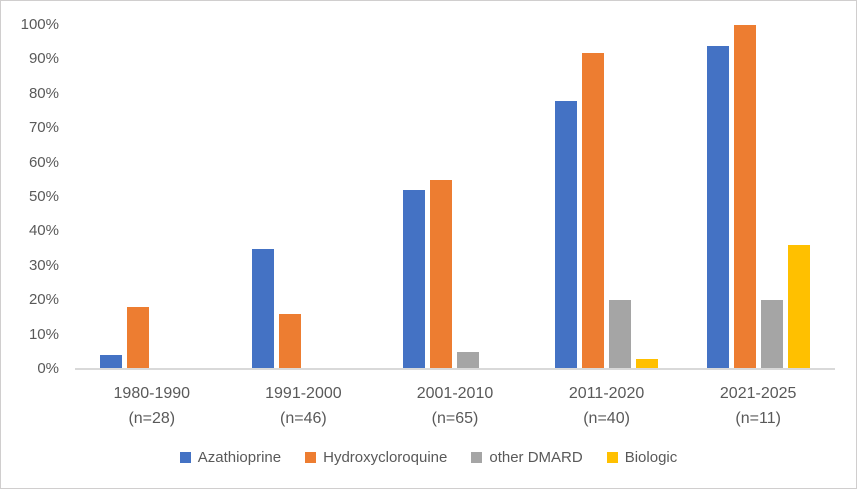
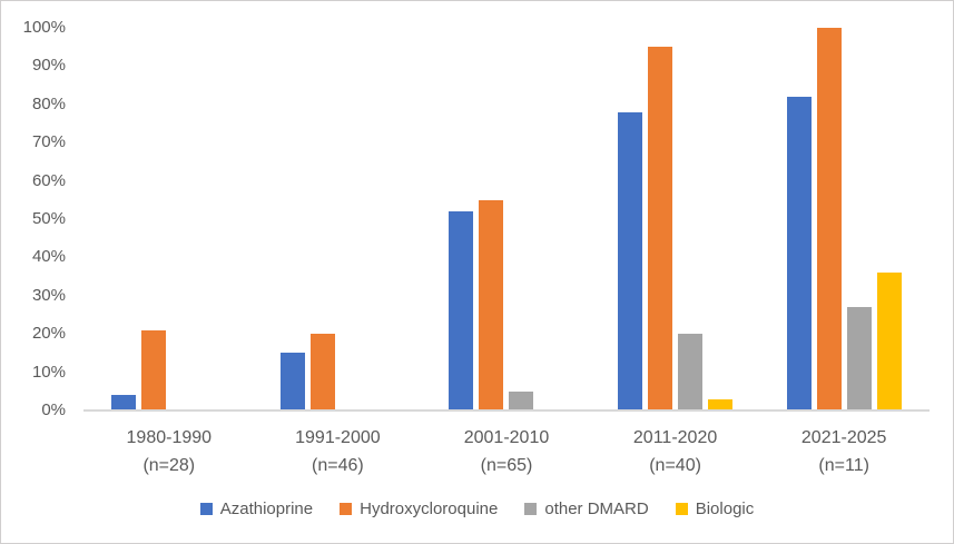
Hydroxycloroquine/1980-1990: 18% -> 21%
Azathioprine/1991-2000: 35% -> 15%
Hydroxycloroquine/1991-2000: 16% -> 20%
Hydroxycloroquine/2011-2020: 92% -> 95%
Azathioprine/2021-2025: 94% -> 82%
other DMARD/2021-2025: 20% -> 27%
